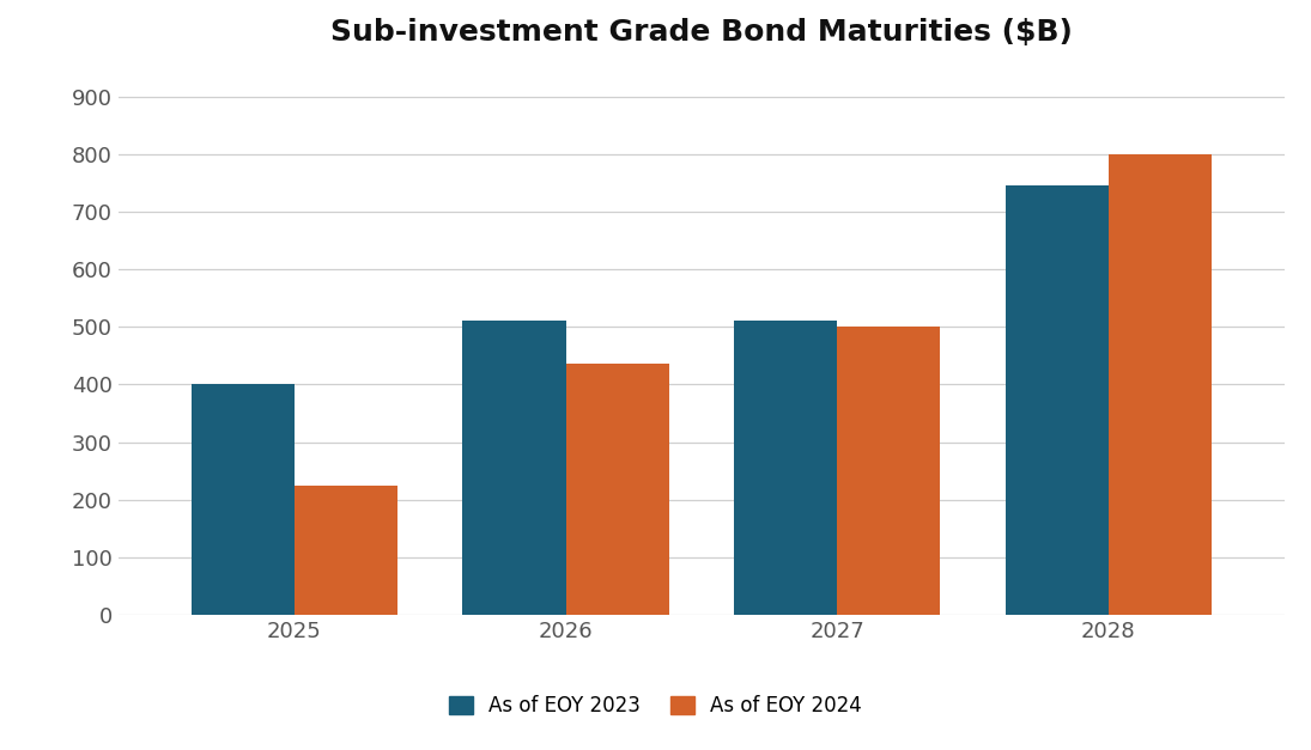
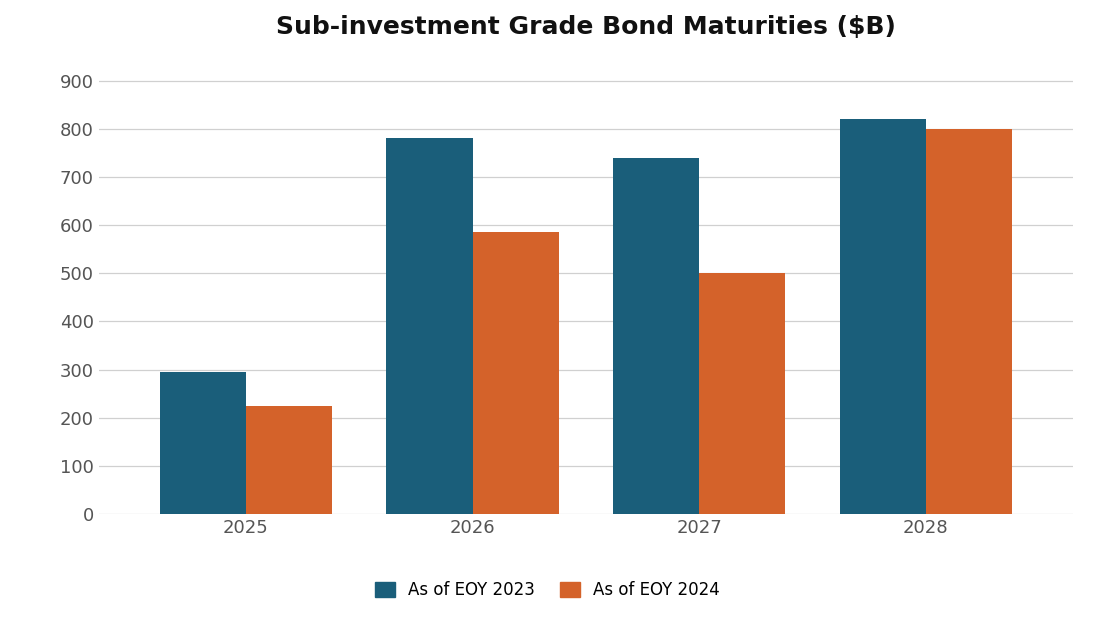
As of EOY 2023/2025: 400 -> 295
As of EOY 2023/2026: 510 -> 780
As of EOY 2024/2026: 437 -> 585
As of EOY 2023/2027: 510 -> 740
As of EOY 2023/2028: 745 -> 820
